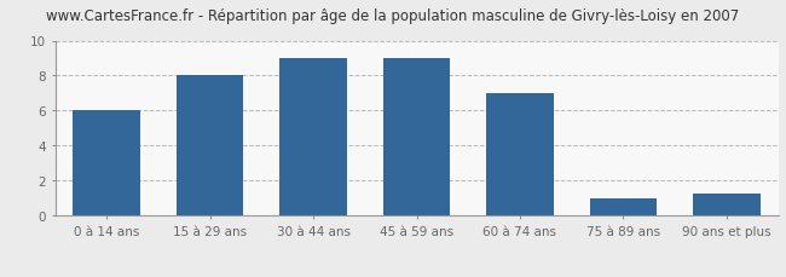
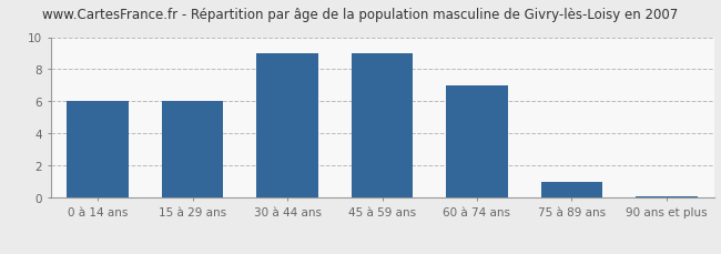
15 à 29 ans: 8.0 -> 6.0
90 ans et plus: 1.3 -> 0.1
